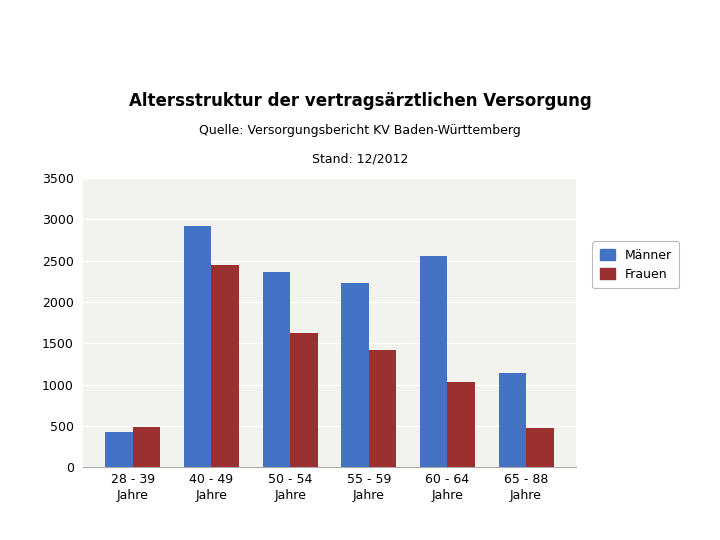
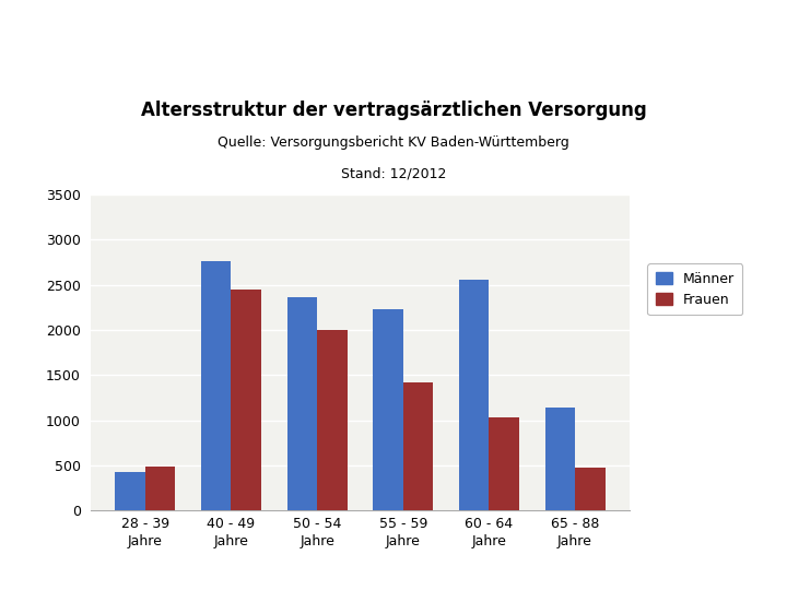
Männer/40 - 49 Jahre: 2920 -> 2760
Frauen/50 - 54 Jahre: 1620 -> 2000
